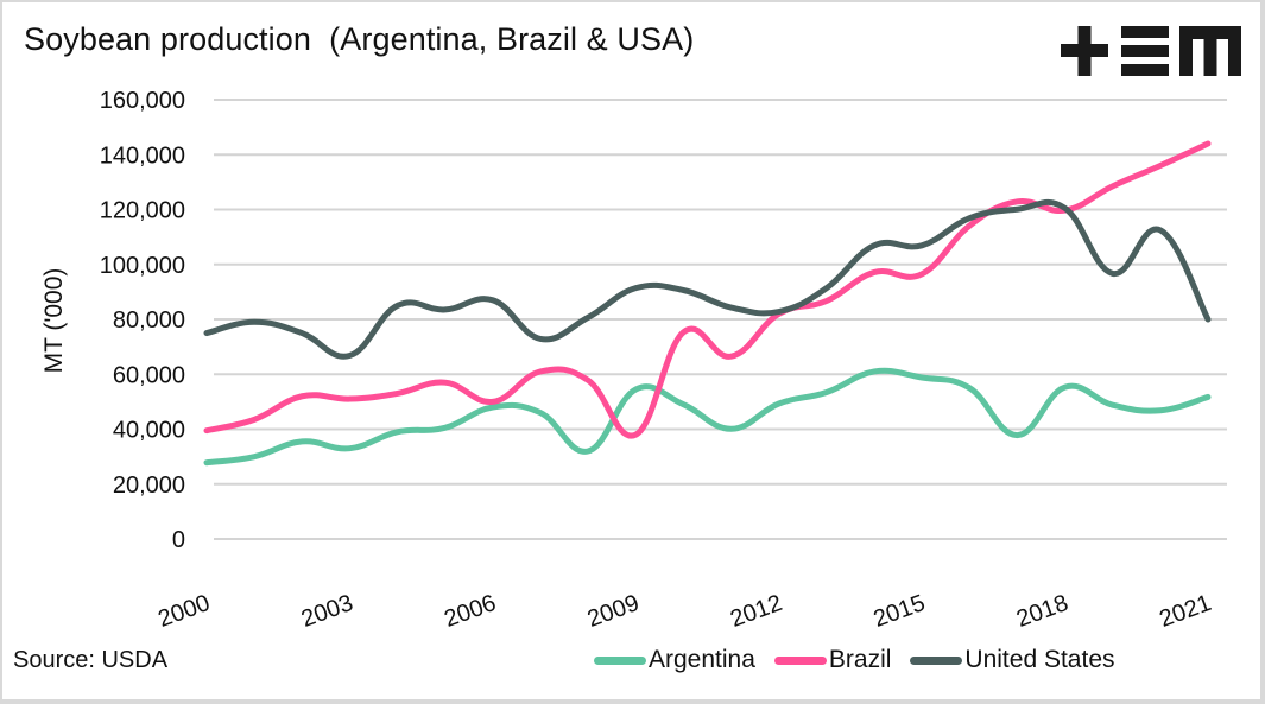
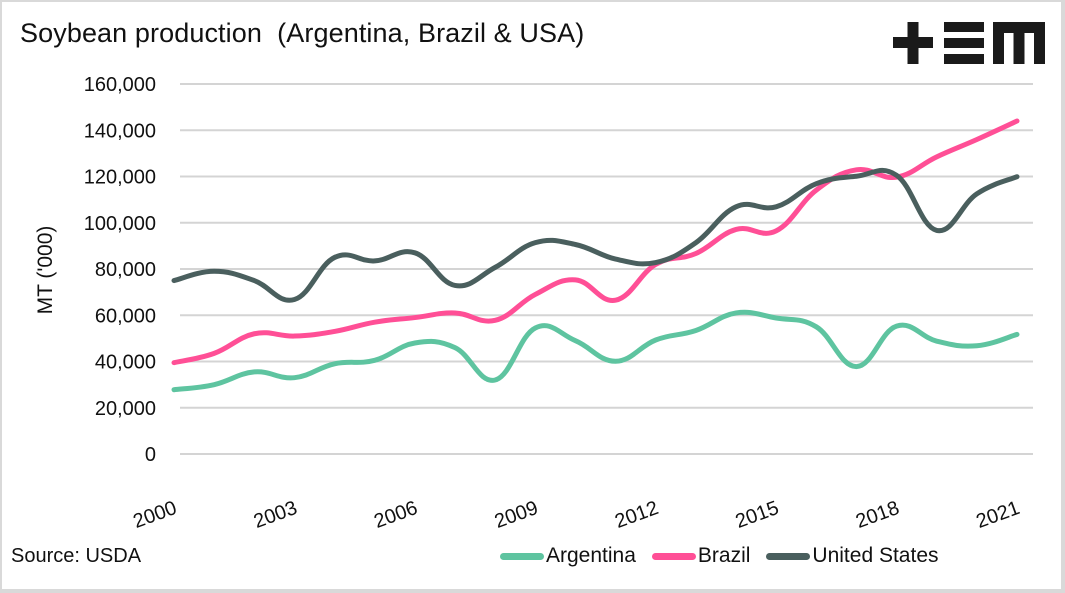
Brazil/2006: 50000 -> 59000
Brazil/2009: 38000 -> 69000
United States/2021: 80000 -> 120000
